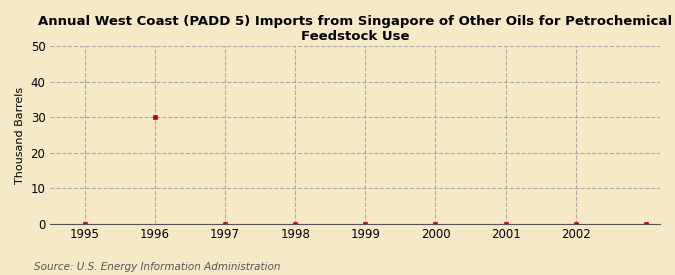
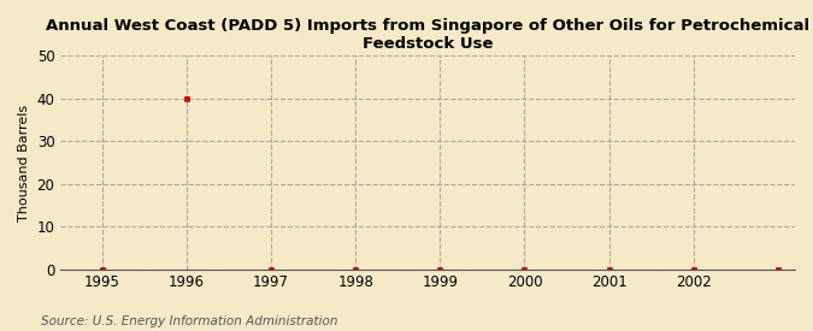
1996: 30 -> 40
